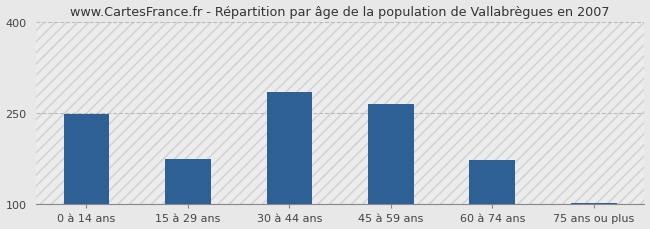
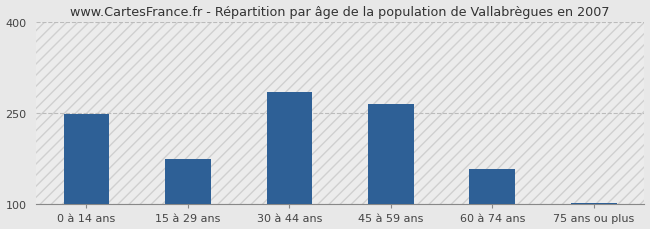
60 à 74 ans: 173 -> 158
